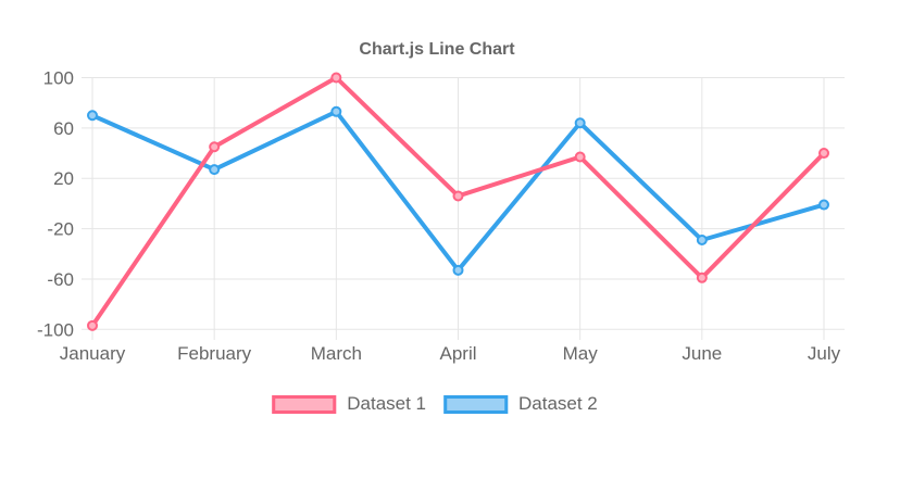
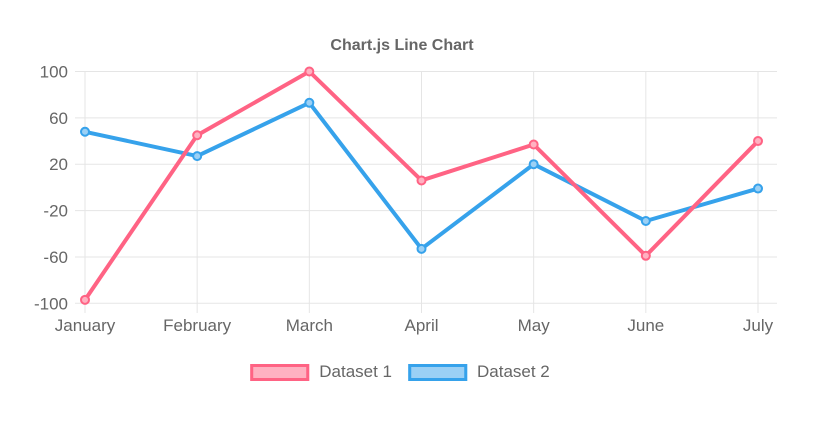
Dataset 2/January: 70 -> 48
Dataset 2/May: 64 -> 20
